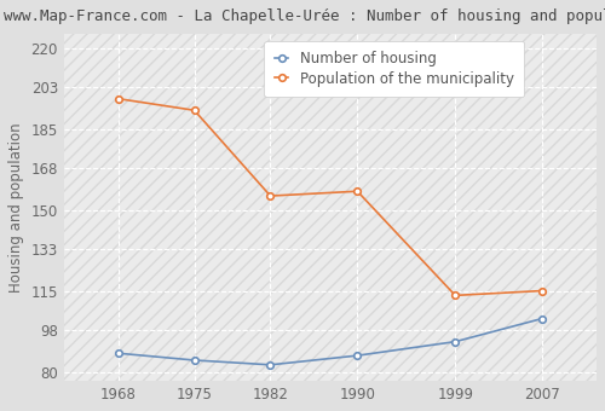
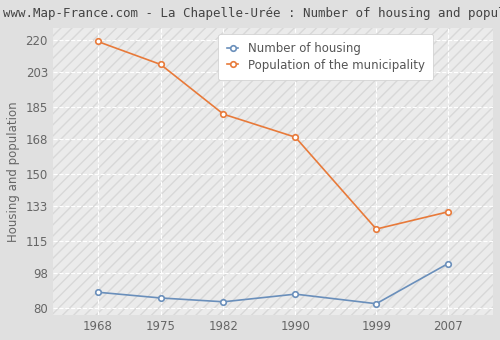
Population of the municipality/1968: 198 -> 219
Population of the municipality/1975: 193 -> 207
Population of the municipality/1982: 156 -> 181
Population of the municipality/1990: 158 -> 169
Number of housing/1999: 93 -> 82
Population of the municipality/1999: 113 -> 121
Population of the municipality/2007: 115 -> 130
